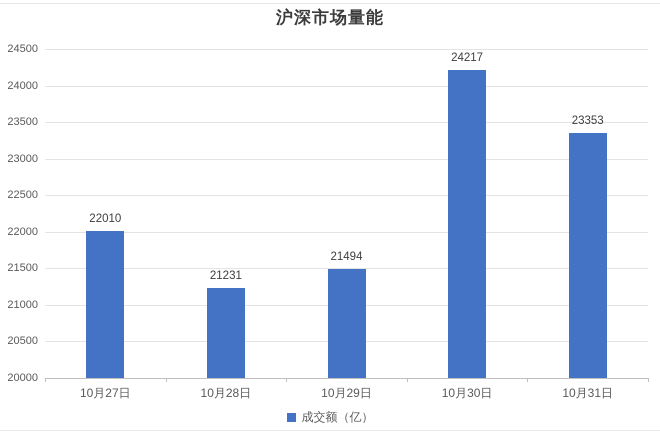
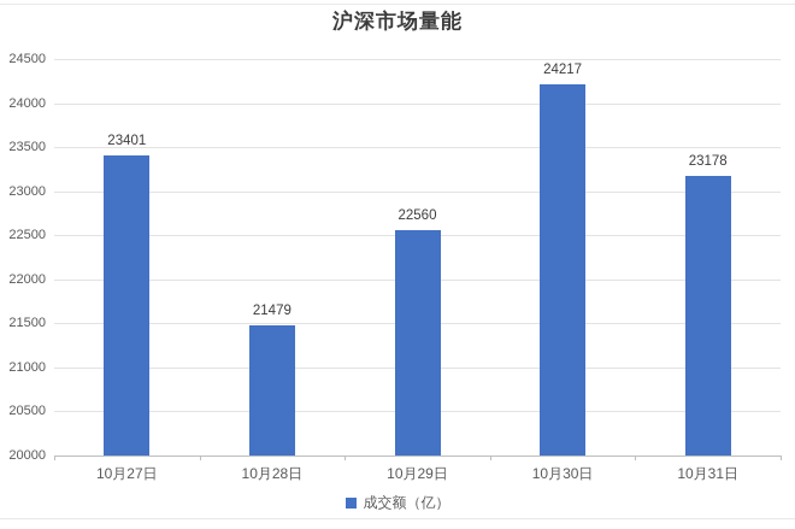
10月27日: 22010 -> 23401
10月28日: 21231 -> 21479
10月29日: 21494 -> 22560
10月31日: 23353 -> 23178
